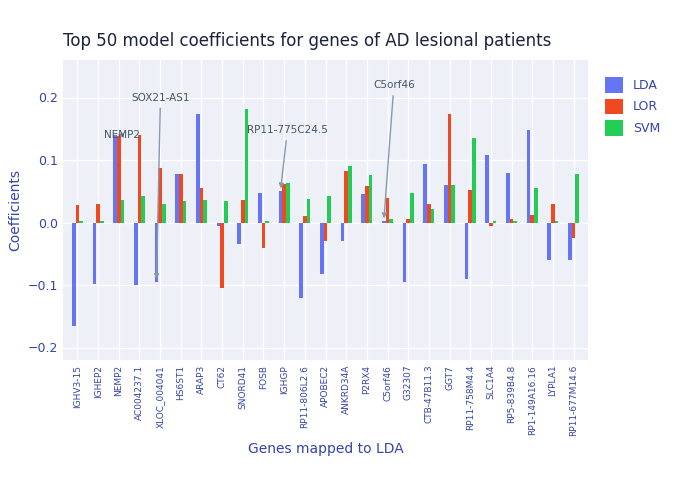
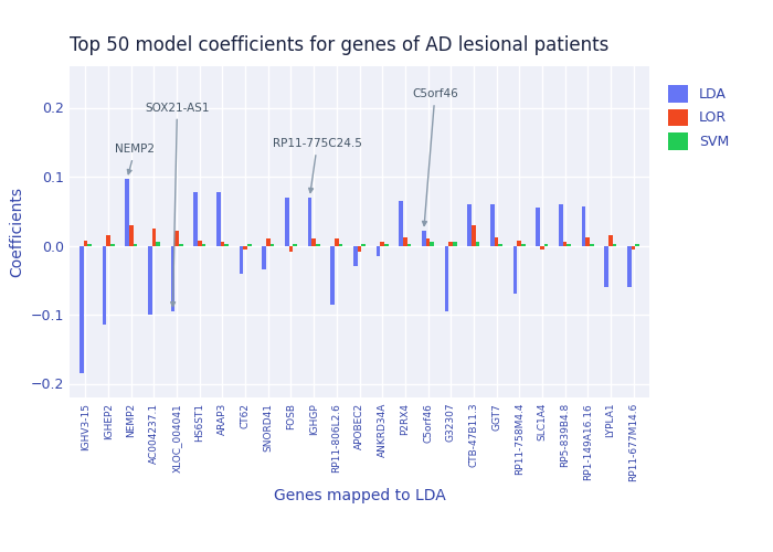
LDA/IGHV3-15: -0.166 -> -0.185
LOR/IGHV3-15: 0.028 -> 0.008
LDA/IGHEP2: -0.098 -> -0.115
LOR/IGHEP2: 0.030 -> 0.015
LDA/NEMP2: 0.140 -> 0.097
LOR/NEMP2: 0.138 -> 0.030
SVM/NEMP2: 0.036 -> 0.003
LOR/AC004237.1: 0.140 -> 0.025
SVM/AC004237.1: 0.042 -> 0.005
LOR/XLOC_004041: 0.088 -> 0.022
SVM/XLOC_004041: 0.030 -> 0.003
LOR/HS6ST1: 0.078 -> 0.008
SVM/HS6ST1: 0.034 -> 0.003
LDA/ARAP3: 0.174 -> 0.077
LOR/ARAP3: 0.056 -> 0.005
SVM/ARAP3: 0.036 -> 0.003
LDA/CT62: -0.006 -> -0.040
LOR/CT62: -0.104 -> -0.005
SVM/CT62: 0.034 -> 0.003
LOR/SNORD41: 0.036 -> 0.010
SVM/SNORD41: 0.182 -> 0.003
LDA/FOSB: 0.048 -> 0.070
LOR/FOSB: -0.040 -> -0.008
LDA/IGHGP: 0.050 -> 0.070
LOR/IGHGP: 0.062 -> 0.010
SVM/IGHGP: 0.064 -> 0.003
LDA/RP11-806L2.6: -0.120 -> -0.085
SVM/RP11-806L2.6: 0.038 -> 0.003
LDA/APOBEC2: -0.082 -> -0.030
LOR/APOBEC2: -0.030 -> -0.008
SVM/APOBEC2: 0.042 -> 0.003
LDA/ANKRD34A: -0.030 -> -0.015
LOR/ANKRD34A: 0.082 -> 0.005
SVM/ANKRD34A: 0.090 -> 0.003
LDA/P2RX4: 0.046 -> 0.065
LOR/P2RX4: 0.058 -> 0.012
SVM/P2RX4: 0.076 -> 0.003
LDA/C5orf46: 0.002 -> 0.022
LOR/C5orf46: 0.040 -> 0.010
SVM/G32307: 0.048 -> 0.005
LDA/CTB-47B11.3: 0.094 -> 0.060
SVM/CTB-47B11.3: 0.022 -> 0.005
LOR/GGT7: 0.174 -> 0.012
SVM/GGT7: 0.060 -> 0.003
LDA/RP11-758M4.4: -0.090 -> -0.070
LOR/RP11-758M4.4: 0.052 -> 0.008
SVM/RP11-758M4.4: 0.136 -> 0.003
LDA/SLC1A4: 0.108 -> 0.055
LDA/RP5-839B4.8: 0.080 -> 0.060
LDA/RP1-149A16.16: 0.148 -> 0.057
SVM/RP1-149A16.16: 0.056 -> 0.003
LOR/LYPLA1: 0.030 -> 0.015
LOR/RP11-677M14.6: -0.024 -> -0.005
SVM/RP11-677M14.6: 0.078 -> 0.003
